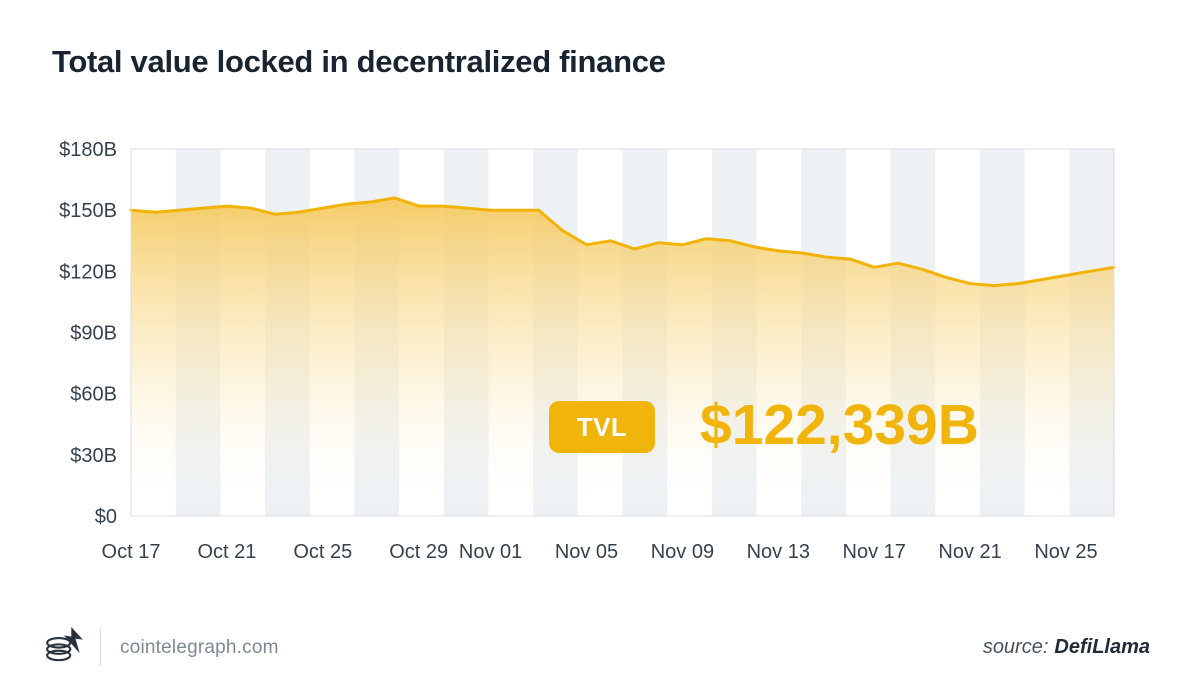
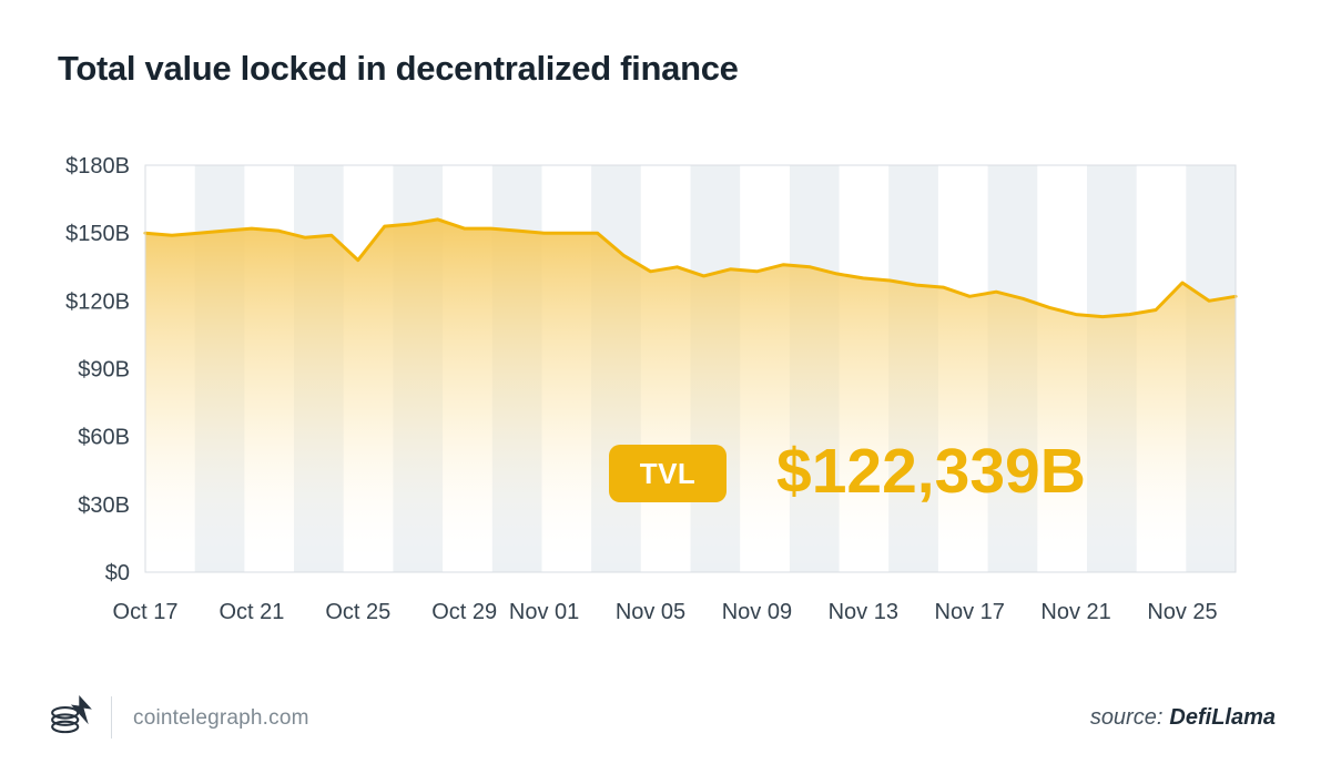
Oct 25: $151B -> $138B
Nov 25: $118B -> $128B
